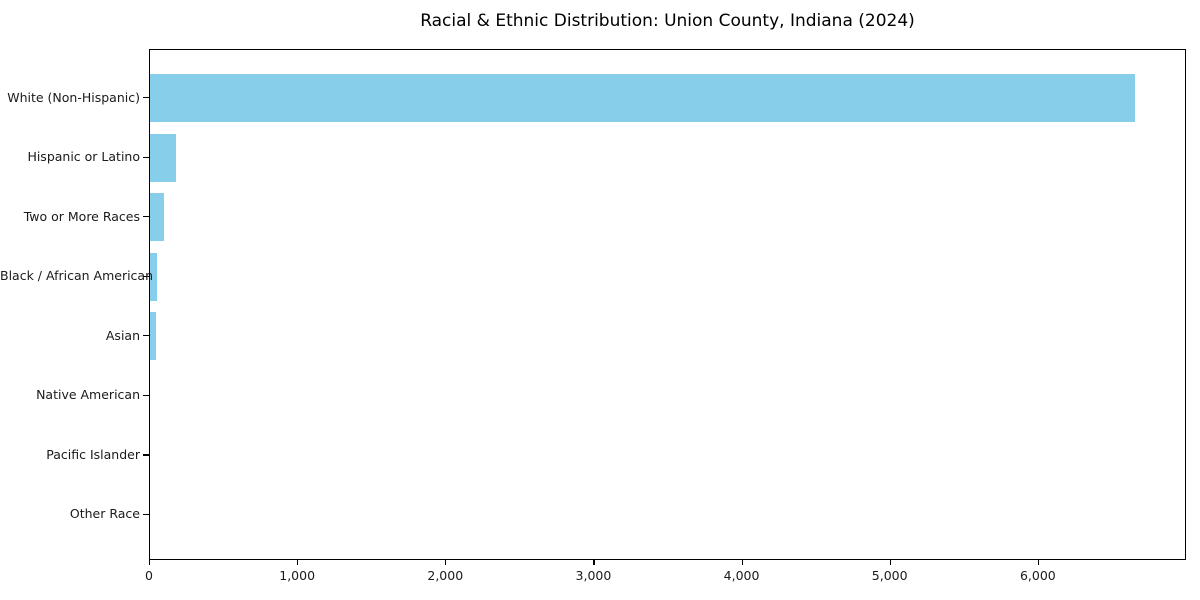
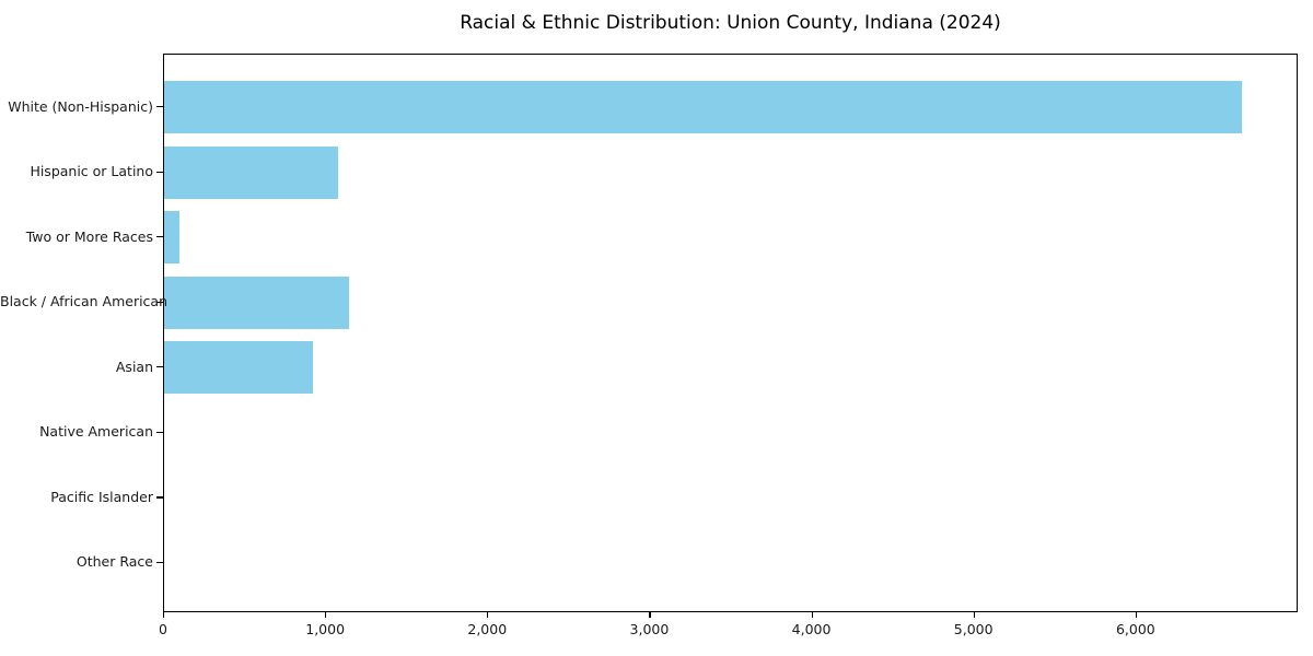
Hispanic or Latino: 180 -> 1070
Black / African American: 50 -> 1140
Asian: 40 -> 920
